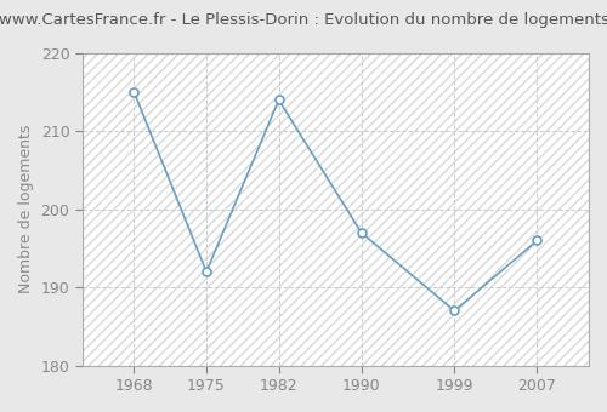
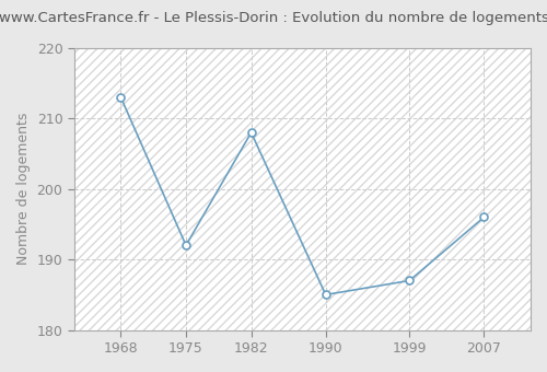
1968: 215 -> 213
1982: 214 -> 208
1990: 197 -> 185
